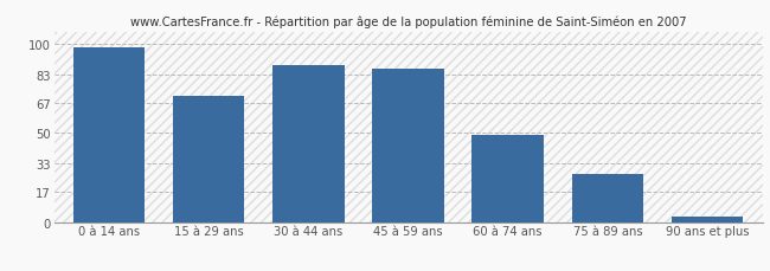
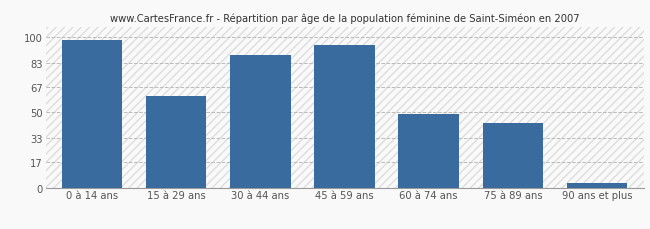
15 à 29 ans: 71 -> 61
45 à 59 ans: 86 -> 95
75 à 89 ans: 27 -> 43
